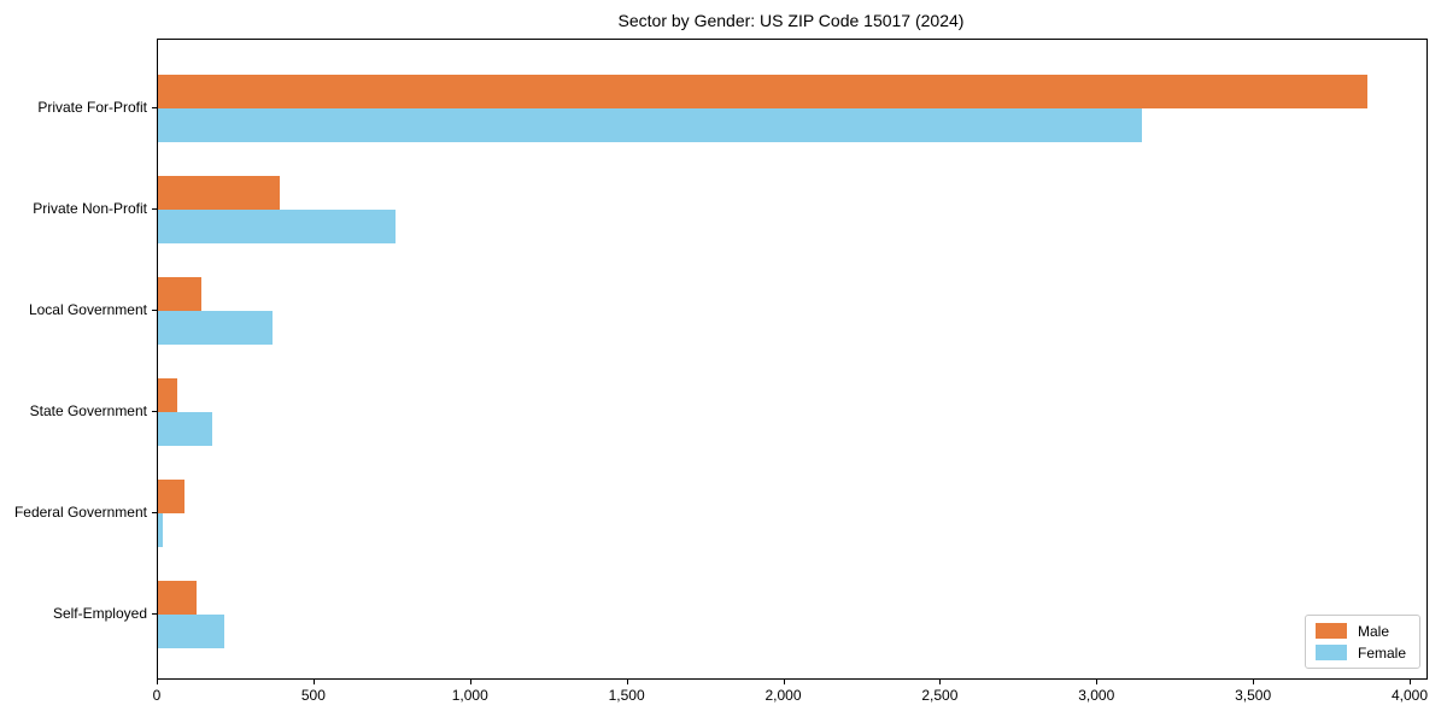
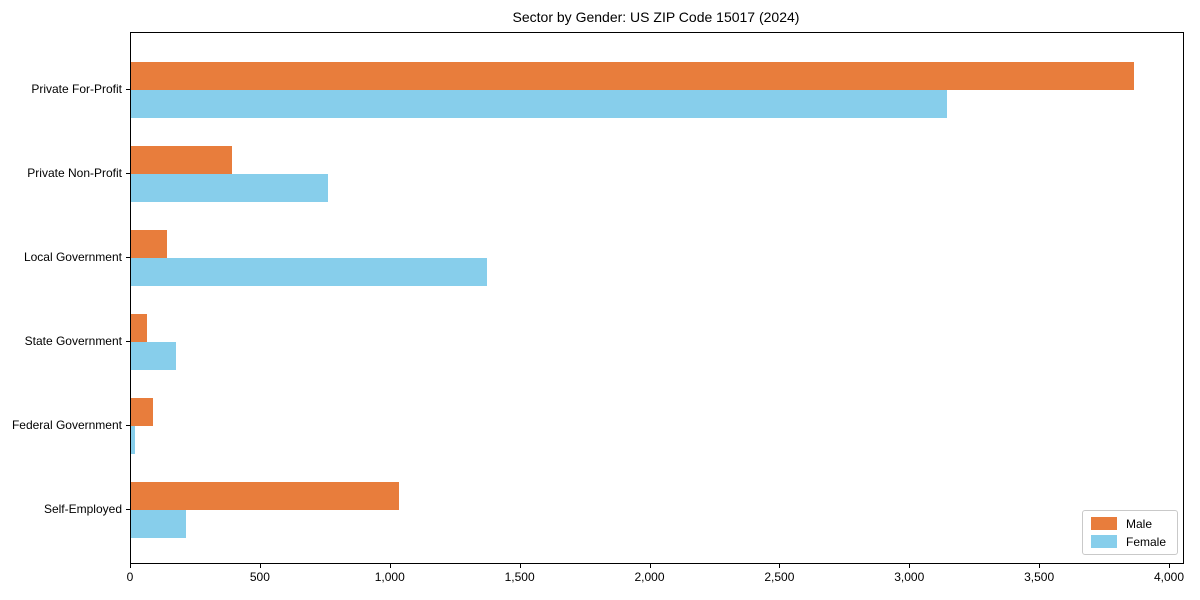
Female/Local Government: 360 -> 1370
Male/Self-Employed: 120 -> 1030
